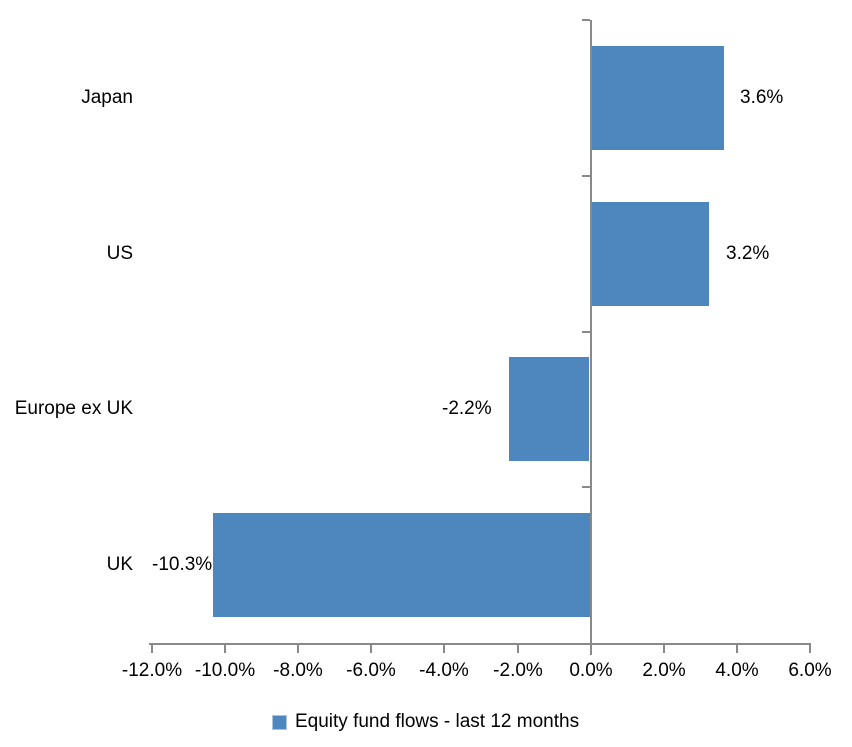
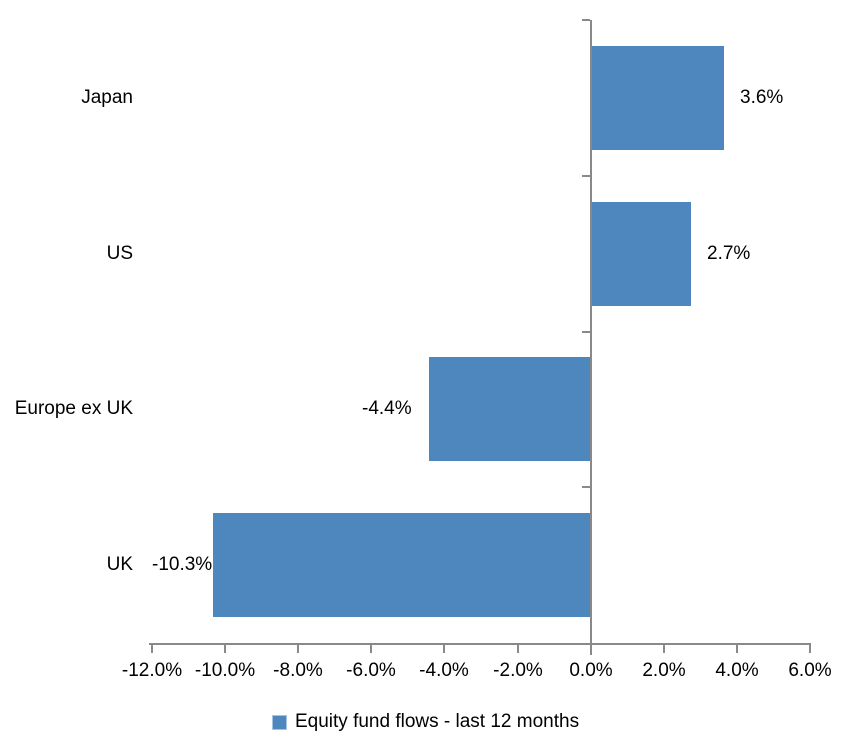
US: 3.2% -> 2.7%
Europe ex UK: -2.2% -> -4.4%
